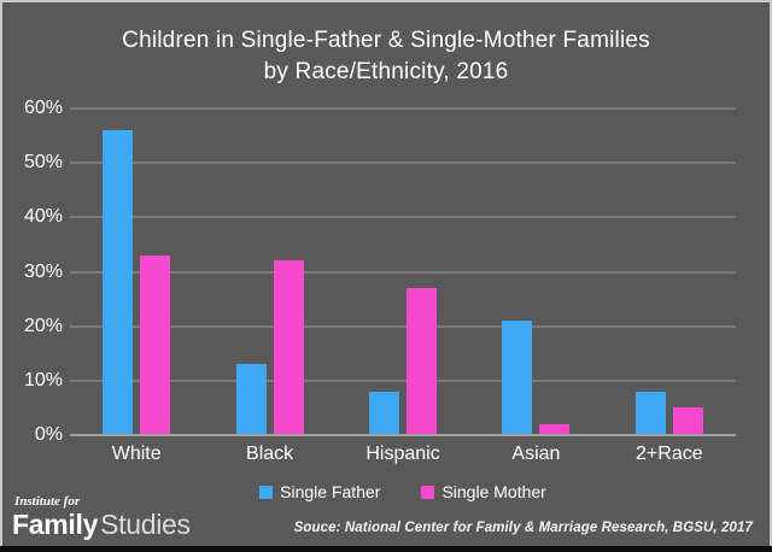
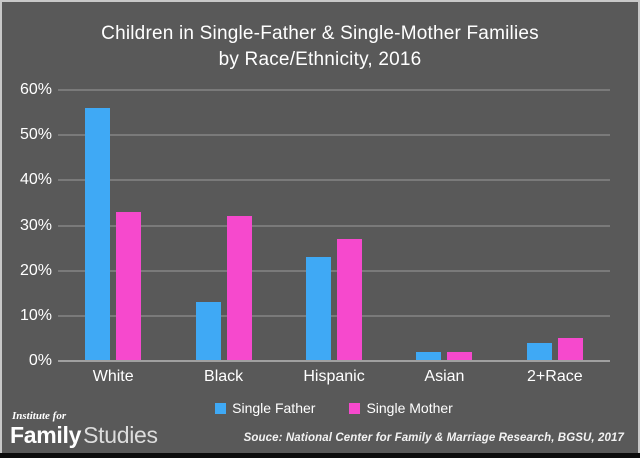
Single Father/Hispanic: 8% -> 23%
Single Father/Asian: 21% -> 2%
Single Father/2+Race: 8% -> 4%
